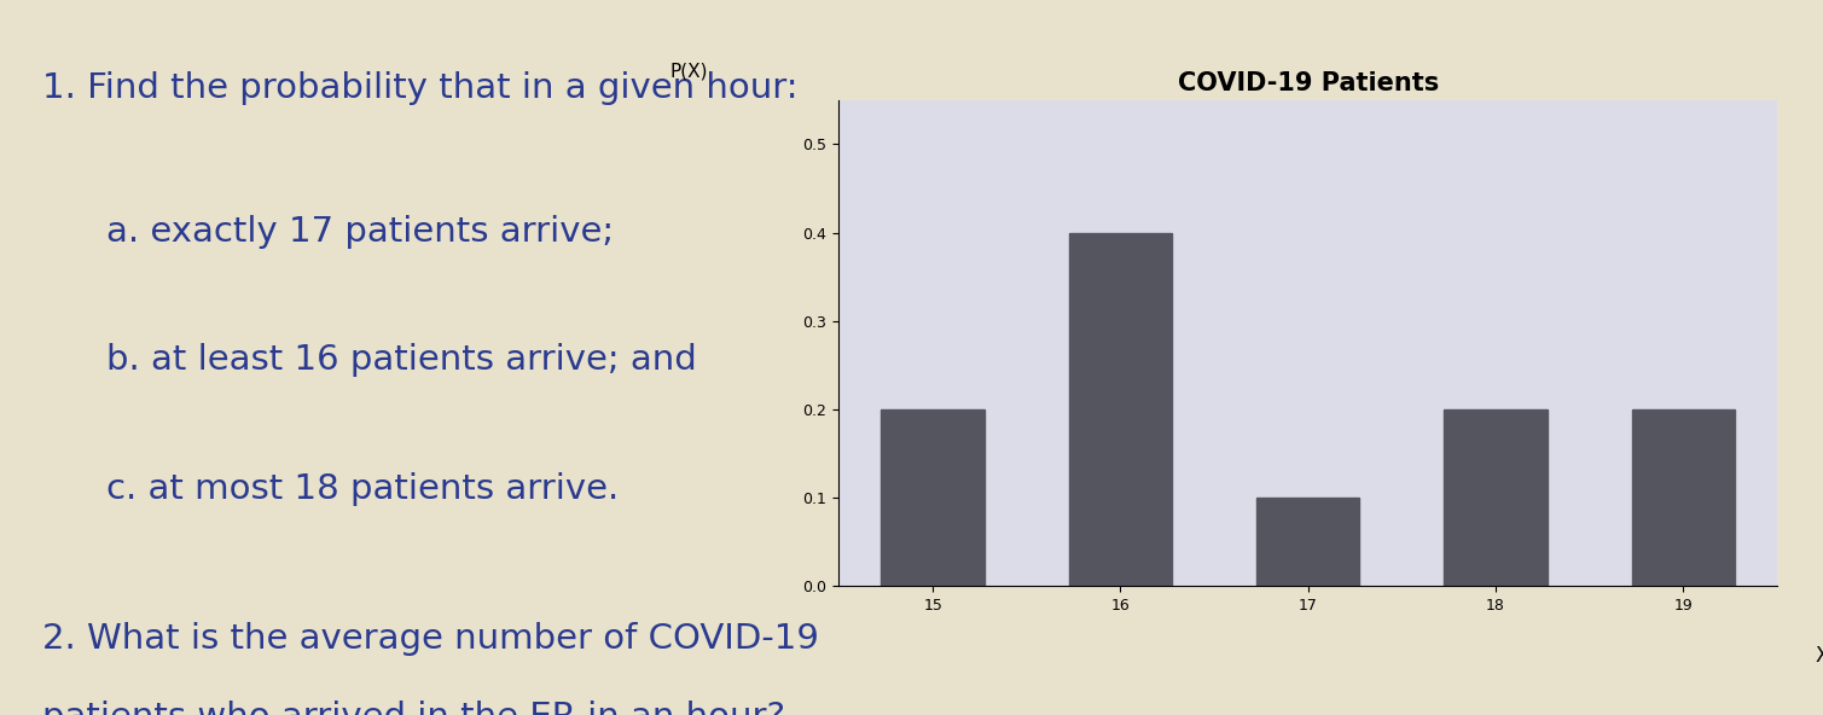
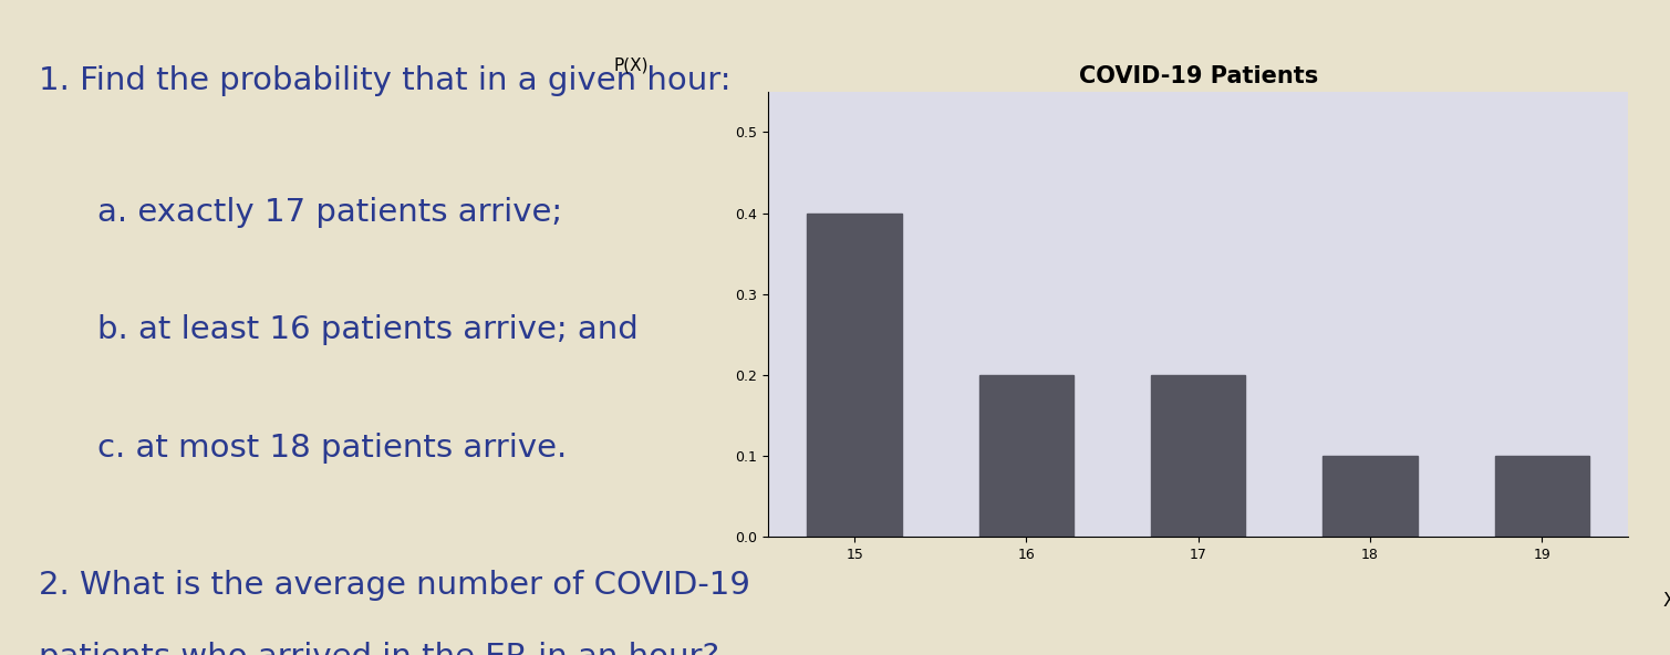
15: 0.2 -> 0.4
16: 0.4 -> 0.2
17: 0.1 -> 0.2
18: 0.2 -> 0.1
19: 0.2 -> 0.1
